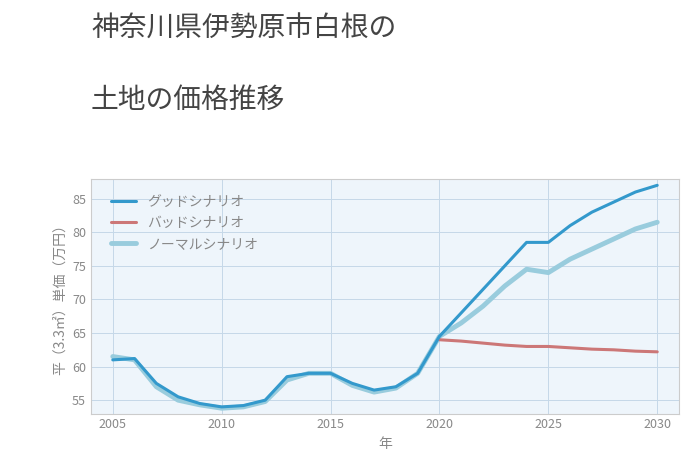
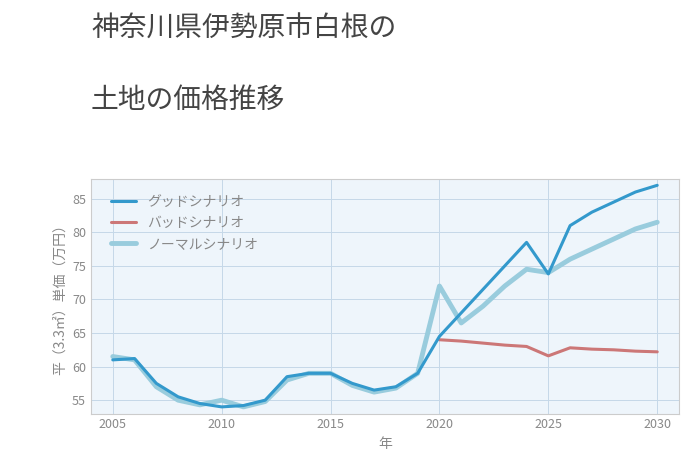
ノーマルシナリオ/2010: 53.8 -> 55.0
ノーマルシナリオ/2020: 64.5 -> 72.0
グッドシナリオ/2025: 78.5 -> 73.8
バッドシナリオ/2025: 63.0 -> 61.6
